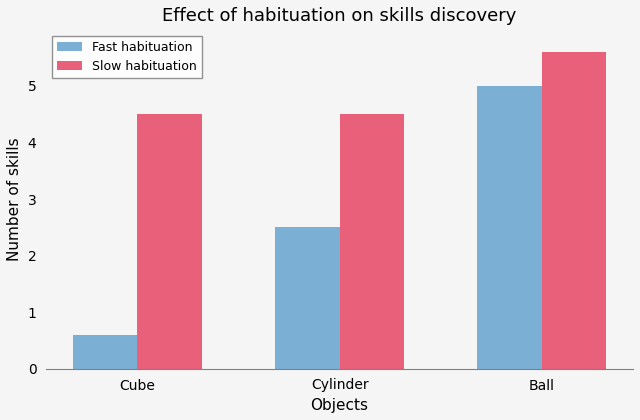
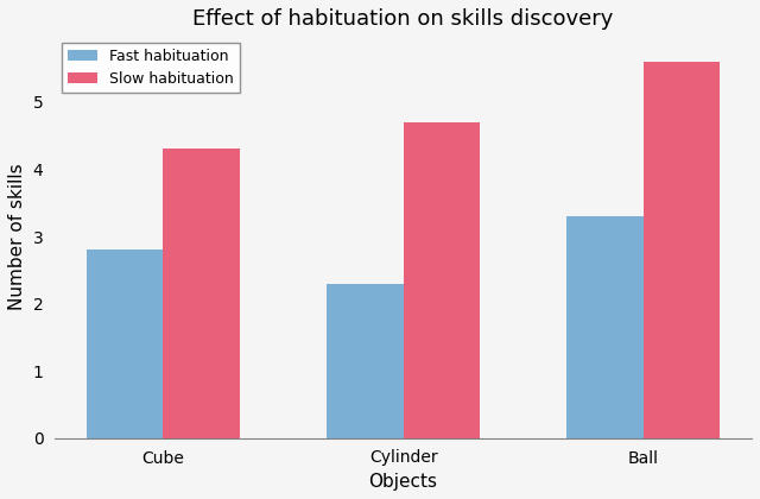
Fast habituation/Cube: 0.6 -> 2.8
Slow habituation/Cube: 4.5 -> 4.3
Fast habituation/Cylinder: 2.5 -> 2.3
Slow habituation/Cylinder: 4.5 -> 4.7
Fast habituation/Ball: 5.0 -> 3.3
